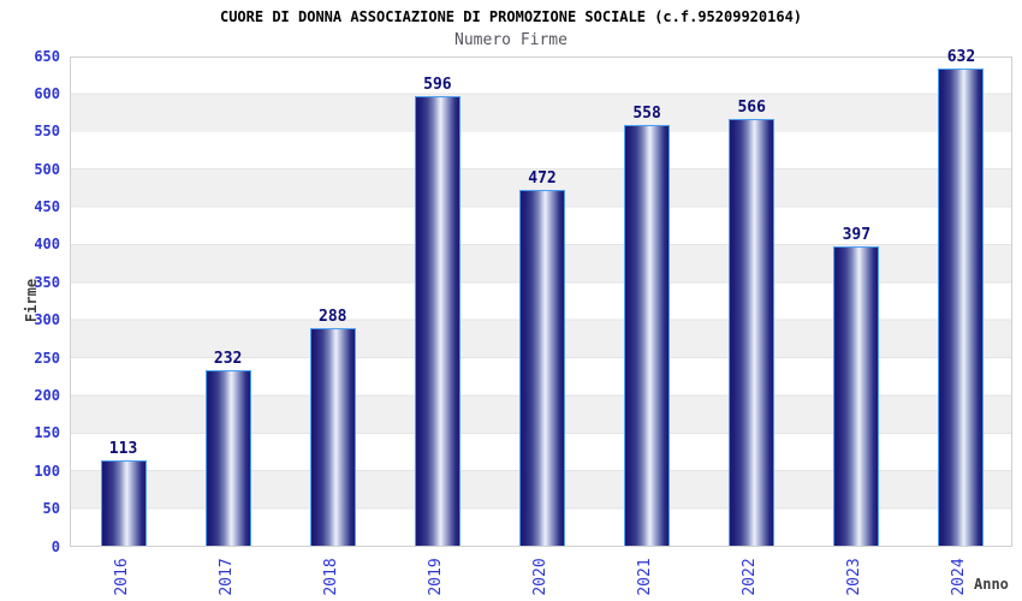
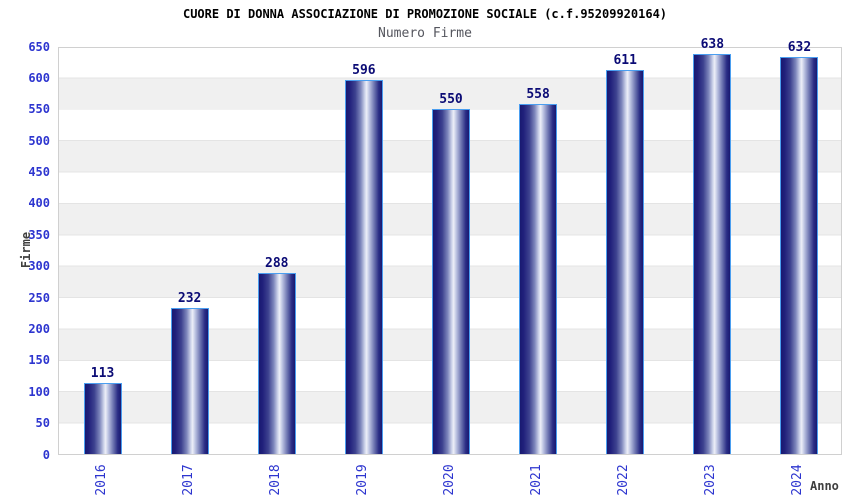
2020: 472 -> 550
2022: 566 -> 611
2023: 397 -> 638
